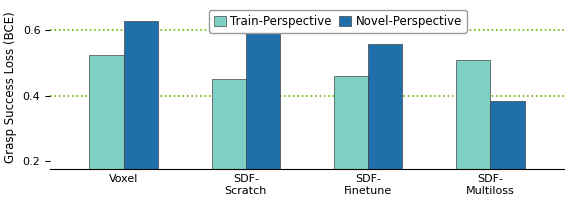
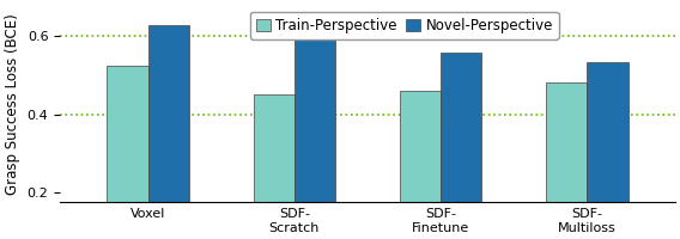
Train-Perspective/SDF- Multiloss: 0.510 -> 0.483
Novel-Perspective/SDF- Multiloss: 0.385 -> 0.535
